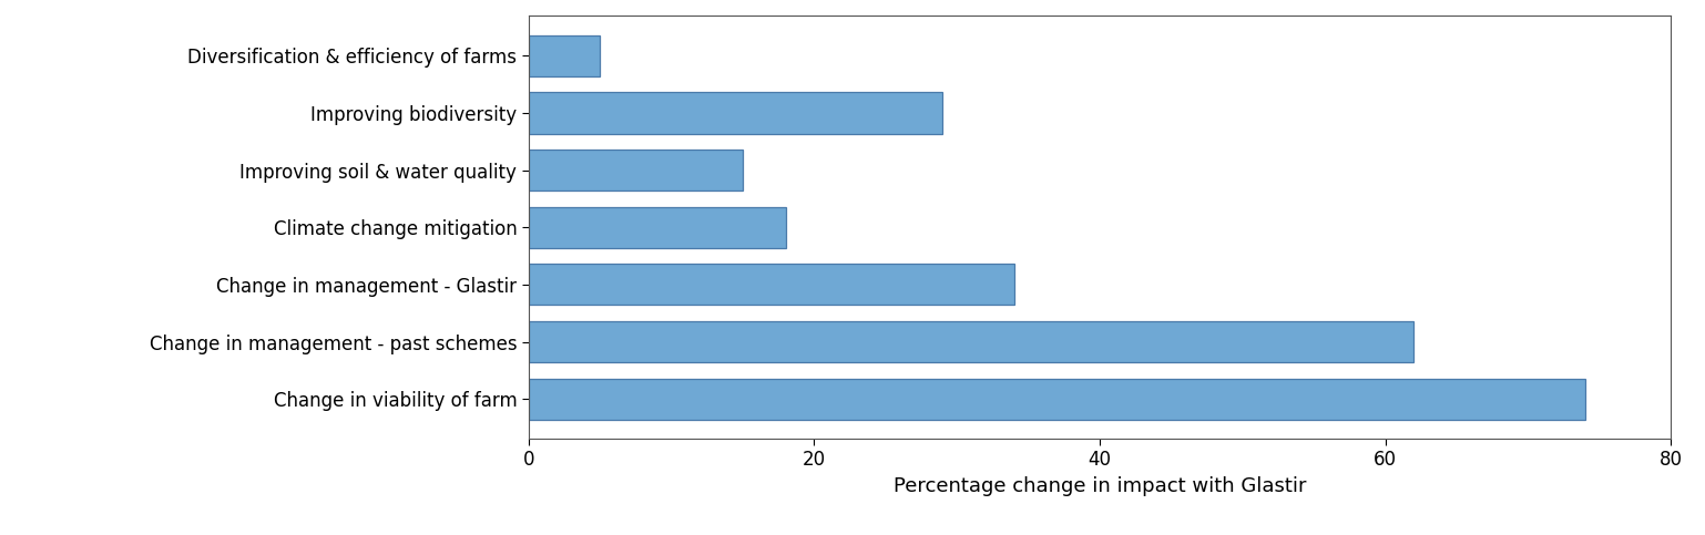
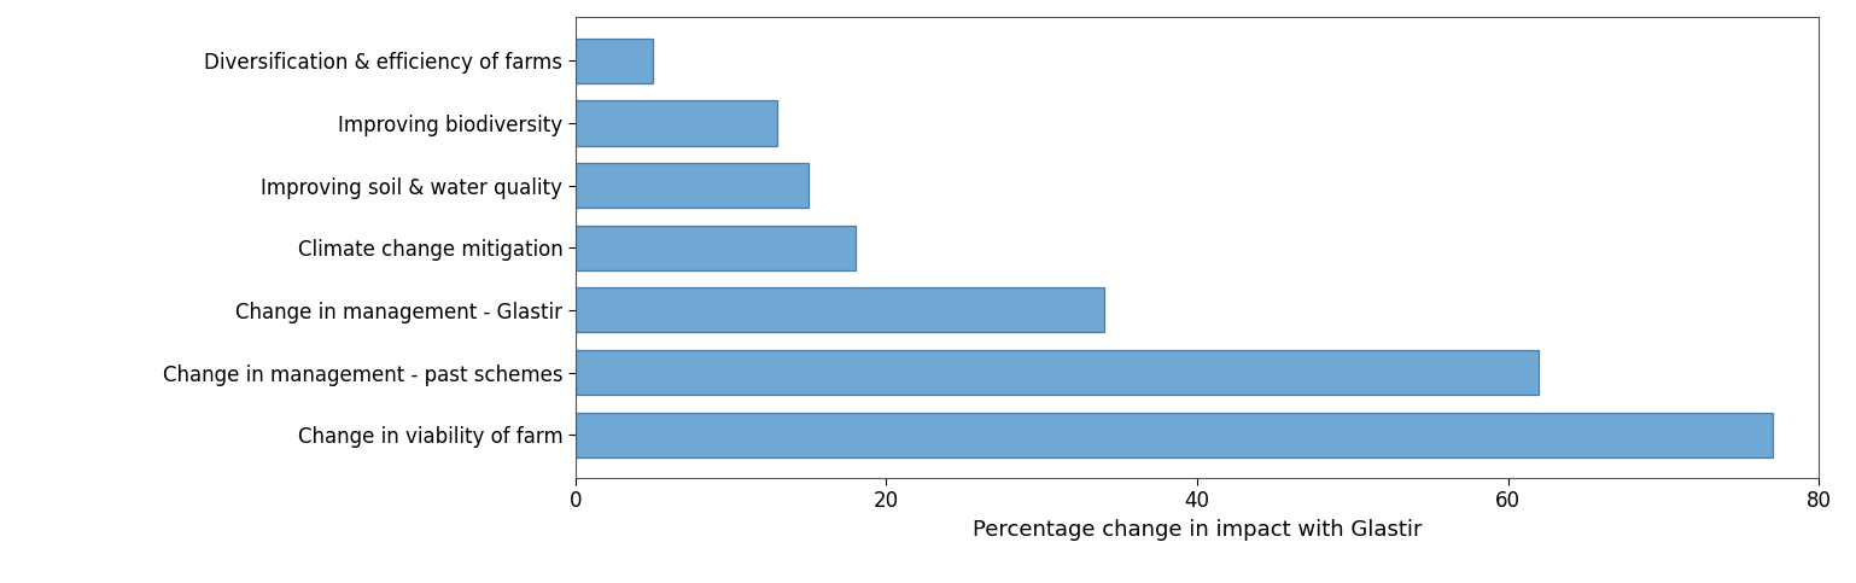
Improving biodiversity: 29 -> 13
Change in viability of farm: 74 -> 77
